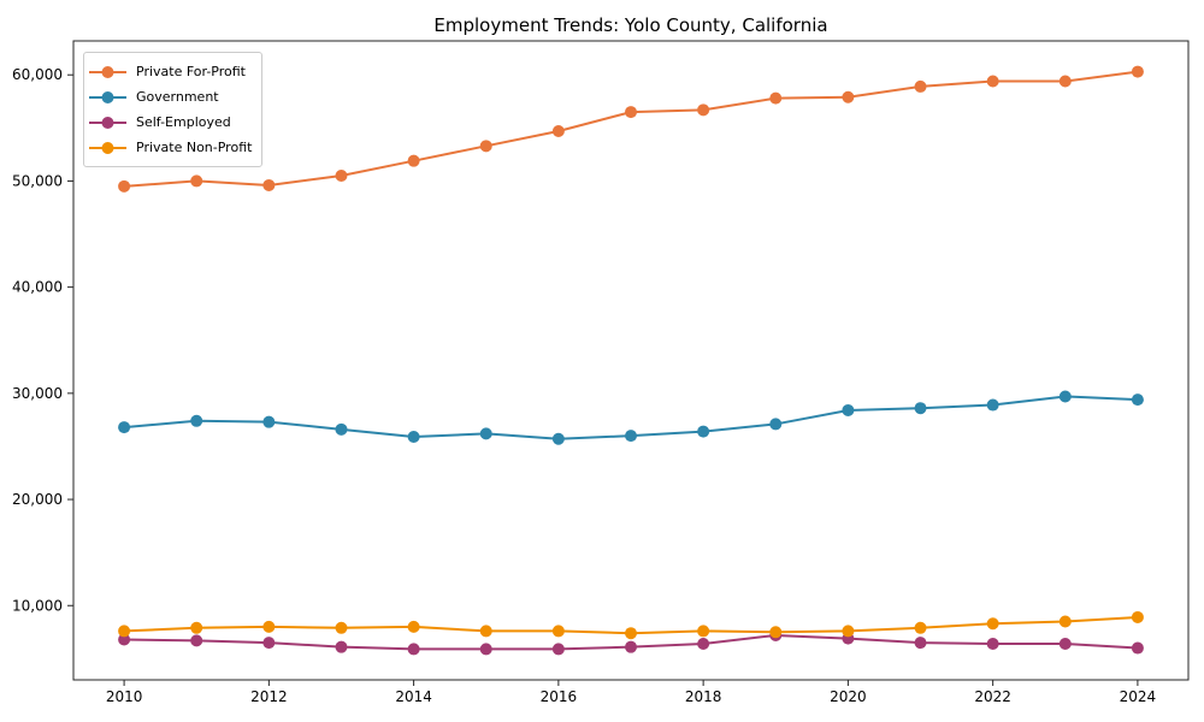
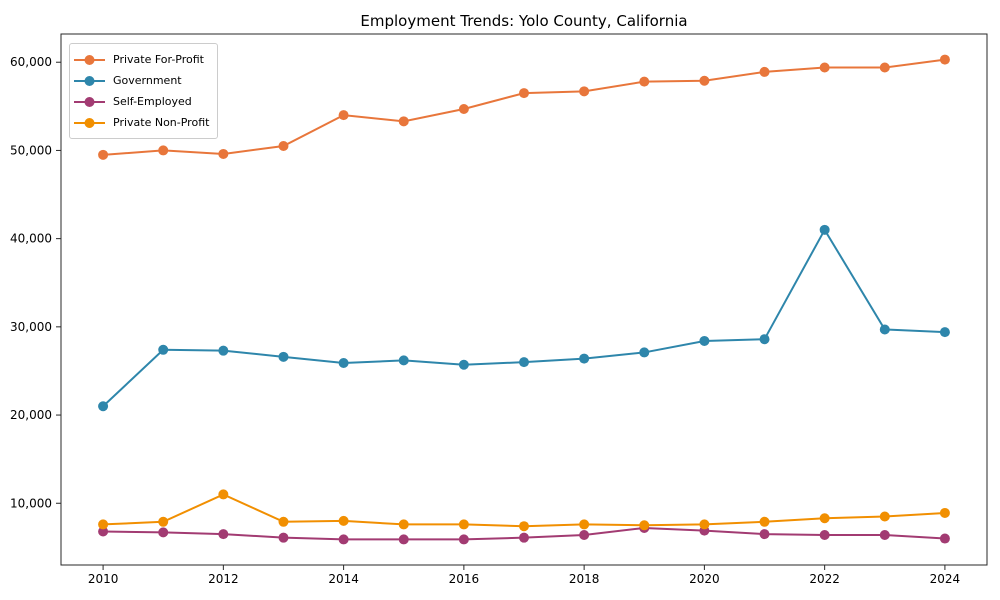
Government/2010: 27000 -> 21000
Private Non-Profit/2012: 8000 -> 11000
Private For-Profit/2014: 52000 -> 54000
Government/2022: 29000 -> 41000
